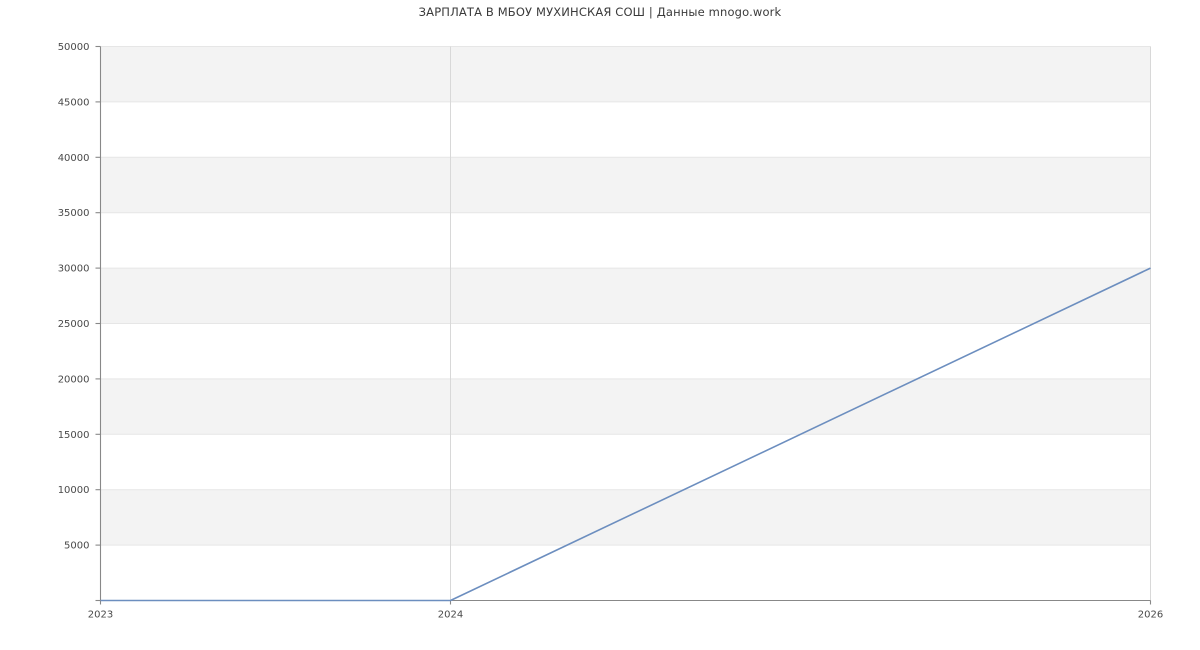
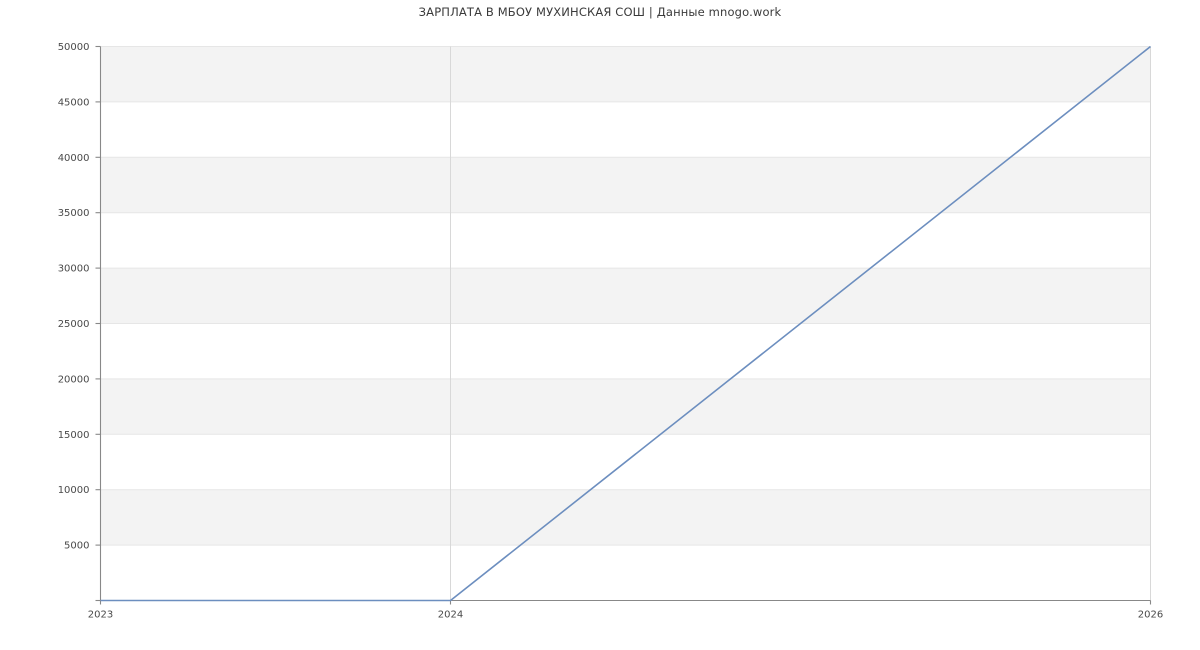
2026: 30000 -> 50000
